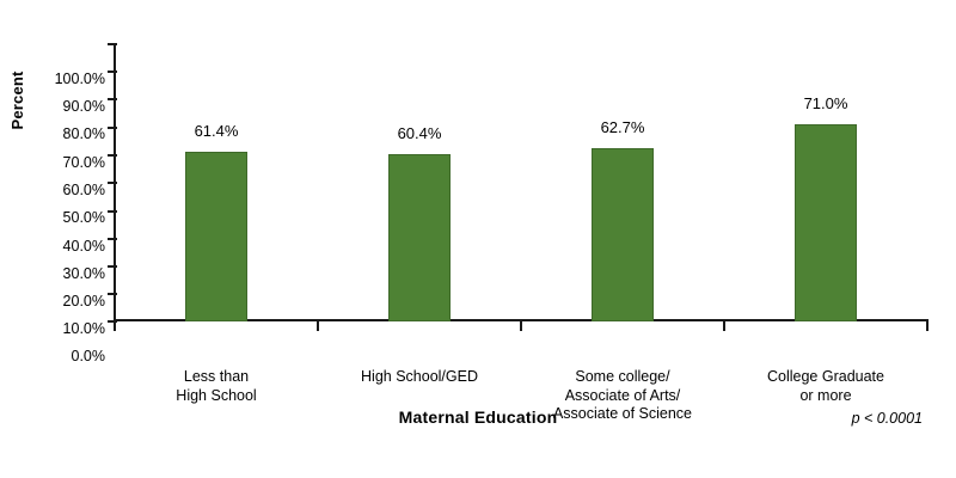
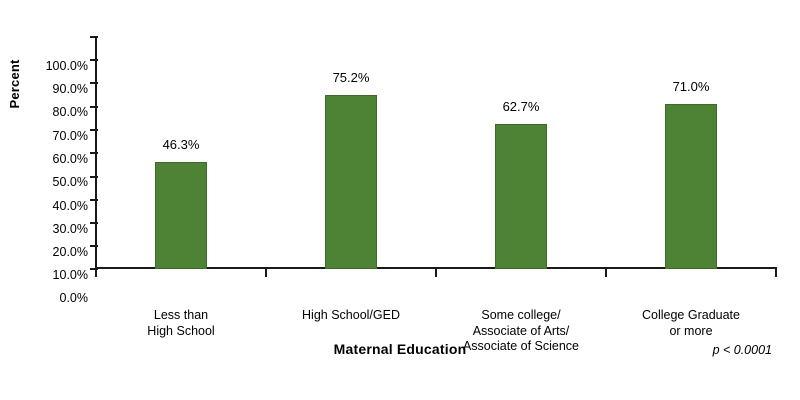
Less than High School: 61.4% -> 46.3%
High School/GED: 60.4% -> 75.2%
